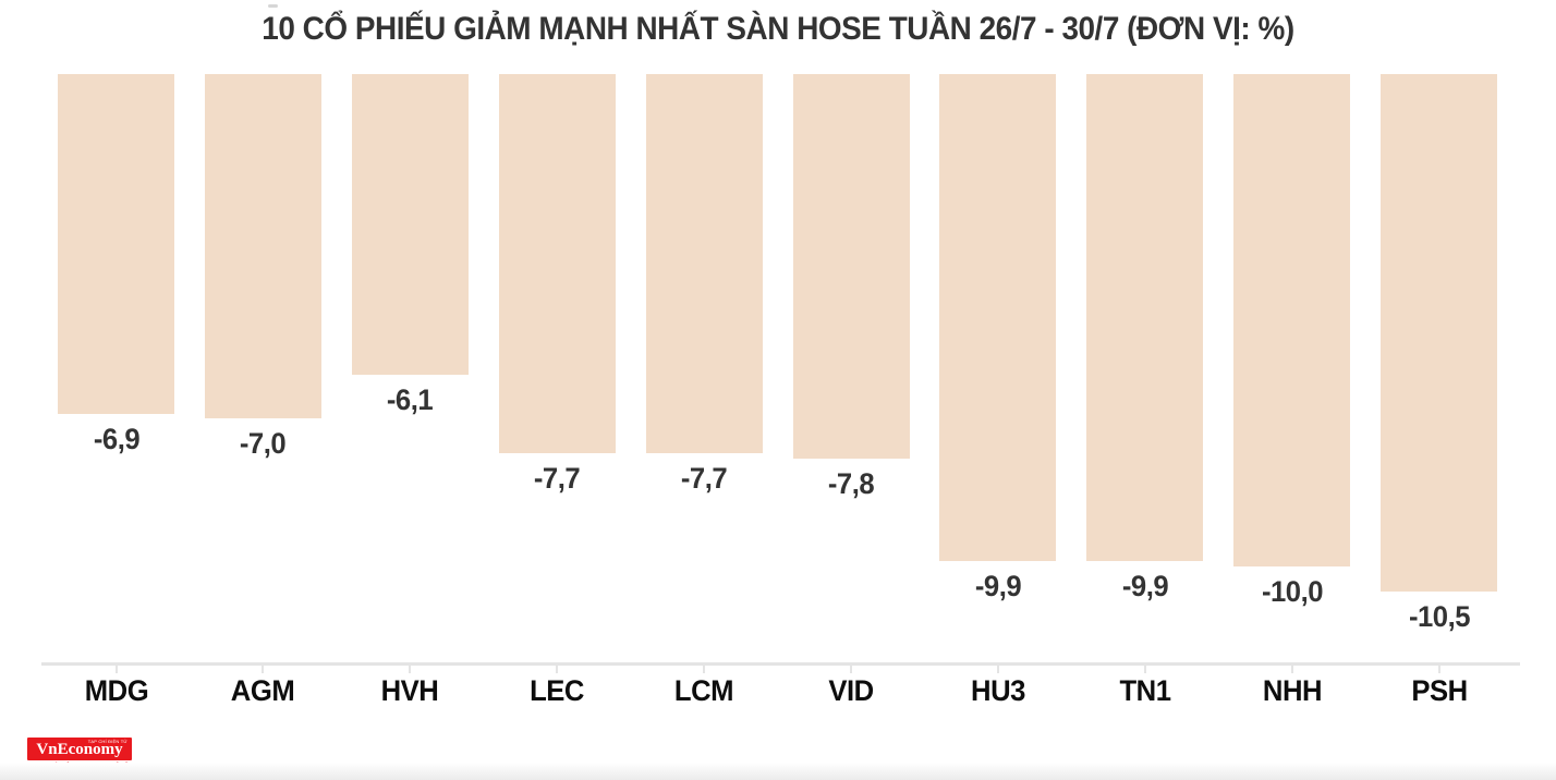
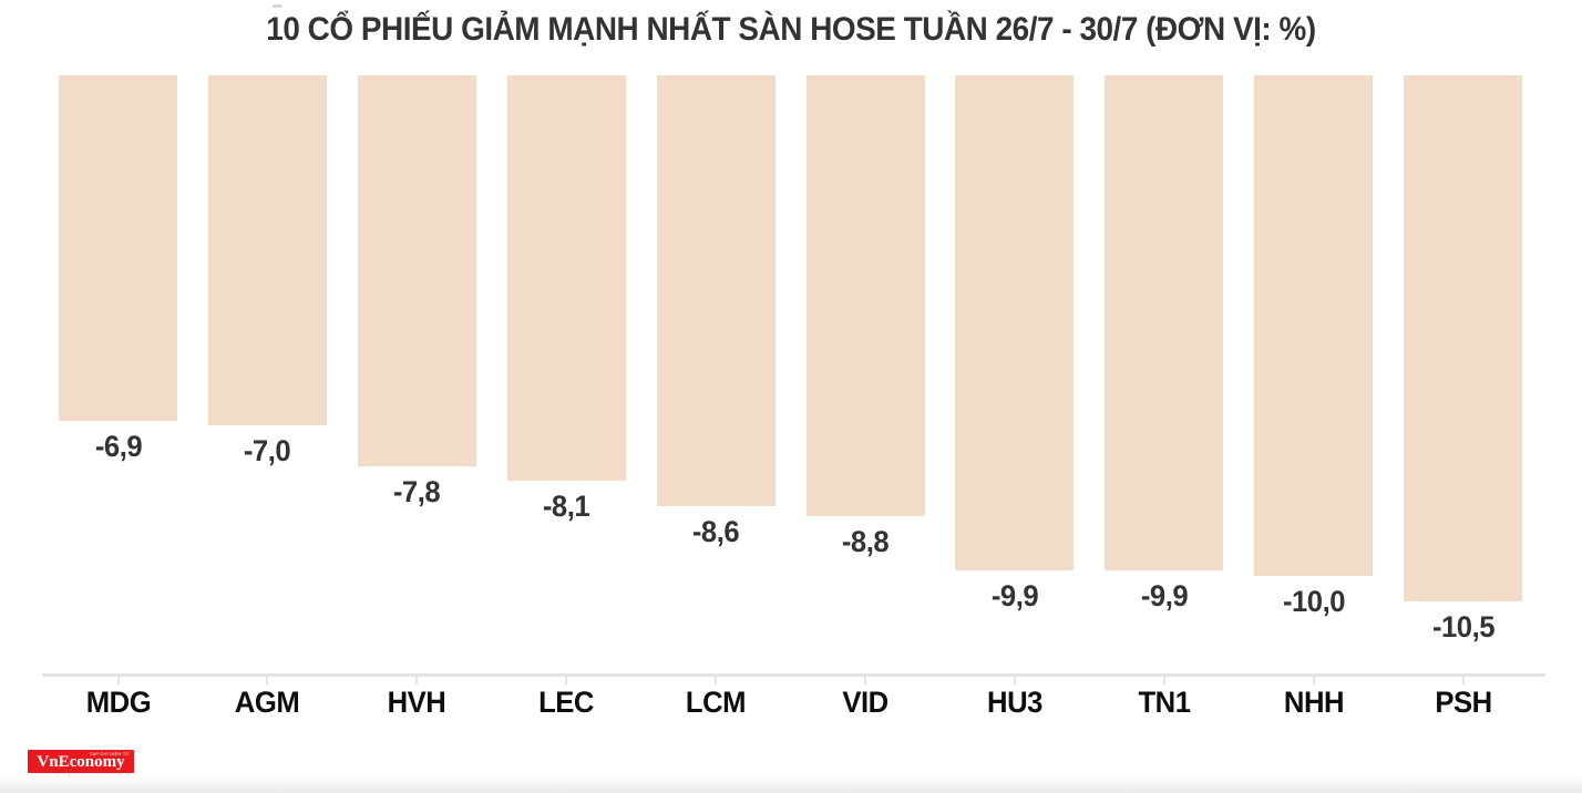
HVH: -6,1 -> -7,8
LEC: -7,7 -> -8,1
LCM: -7,7 -> -8,6
VID: -7,8 -> -8,8
